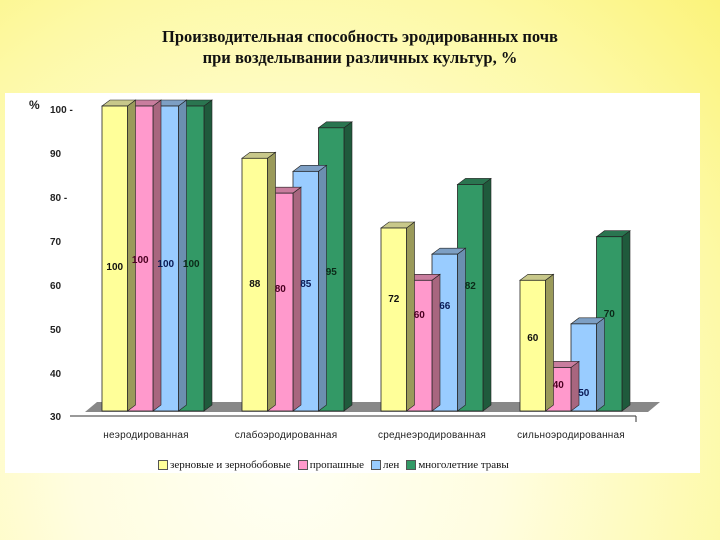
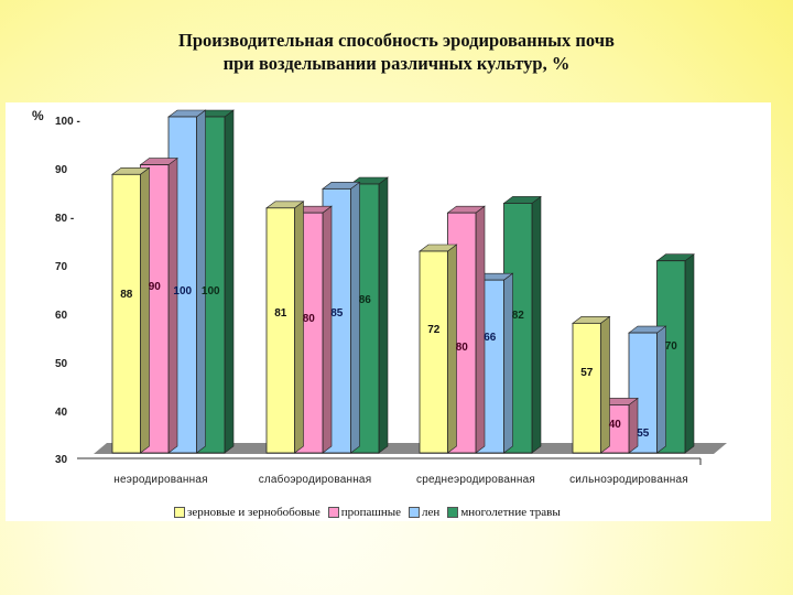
зерновые и зернобобовые/неэродированная: 100 -> 88
пропашные/неэродированная: 100 -> 90
зерновые и зернобобовые/слабоэродированная: 88 -> 81
многолетние травы/слабоэродированная: 95 -> 86
пропашные/среднеэродированная: 60 -> 80
зерновые и зернобобовые/сильноэродированная: 60 -> 57
лен/сильноэродированная: 50 -> 55
